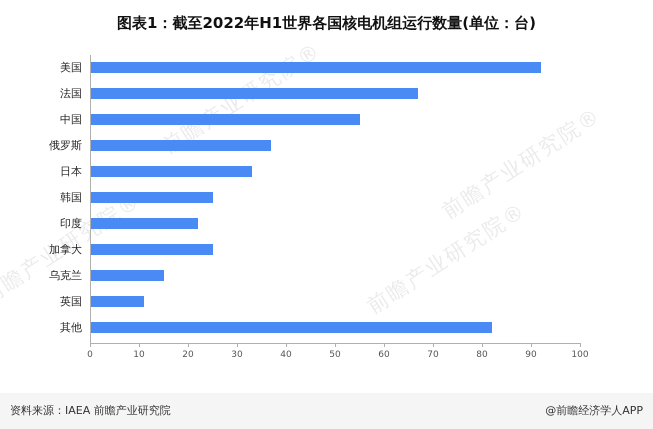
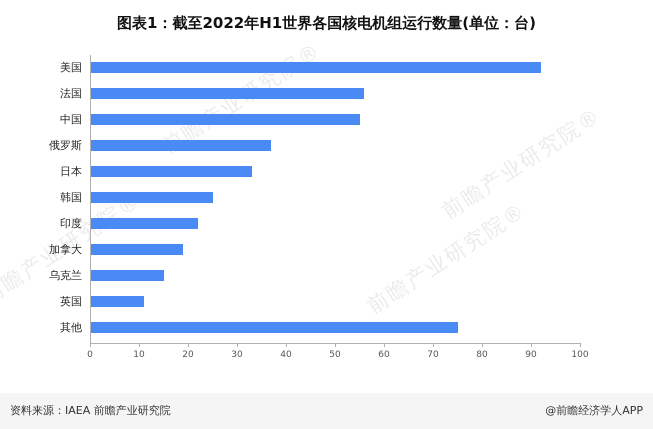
法国: 67 -> 56
加拿大: 25 -> 19
其他: 82 -> 75
